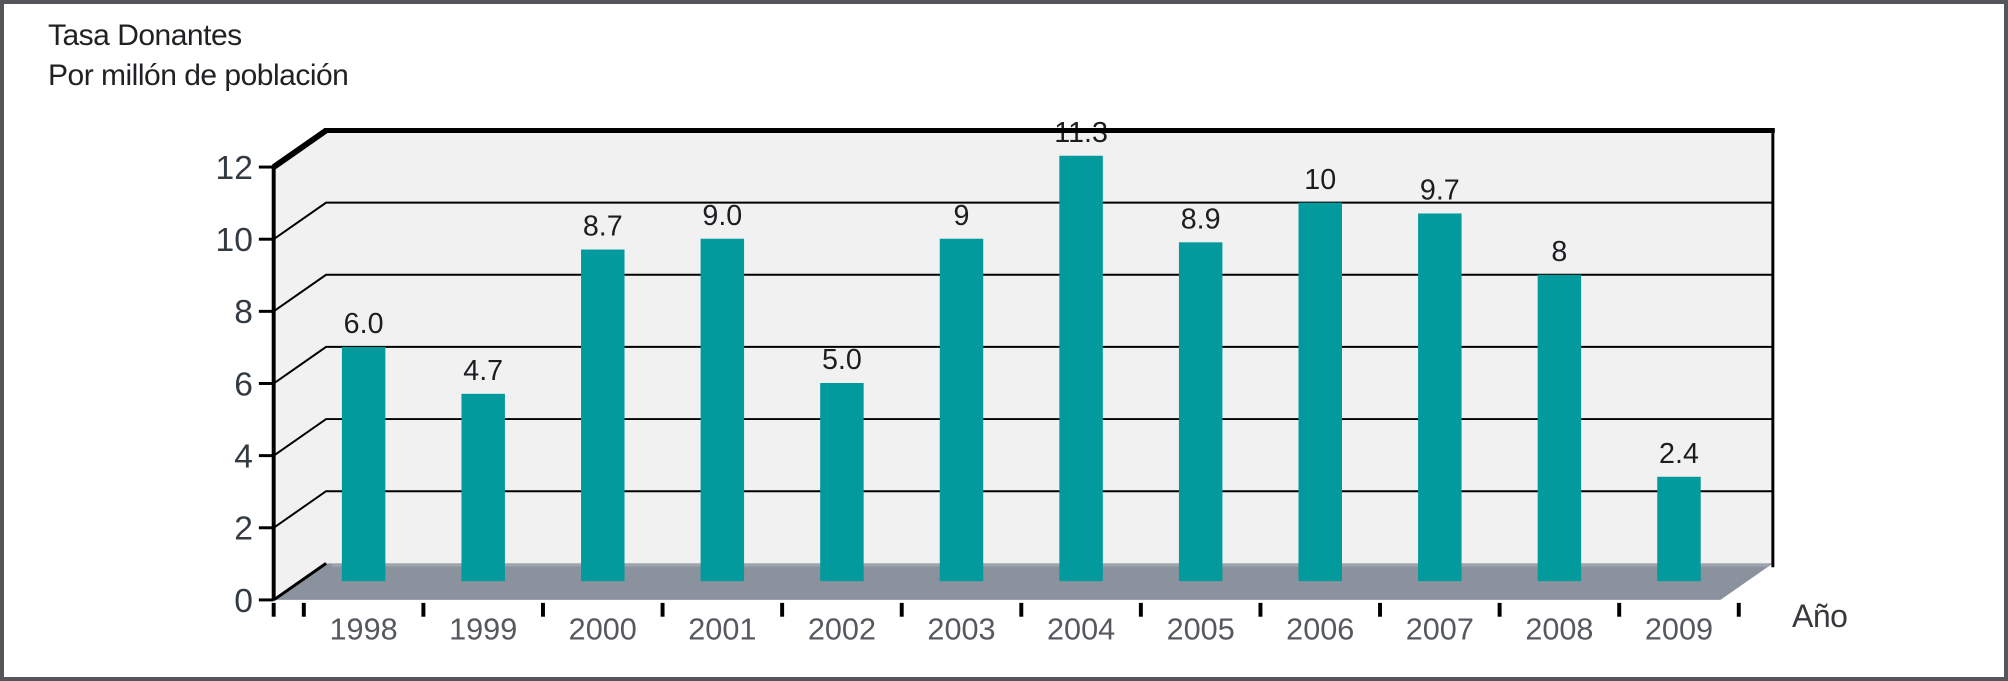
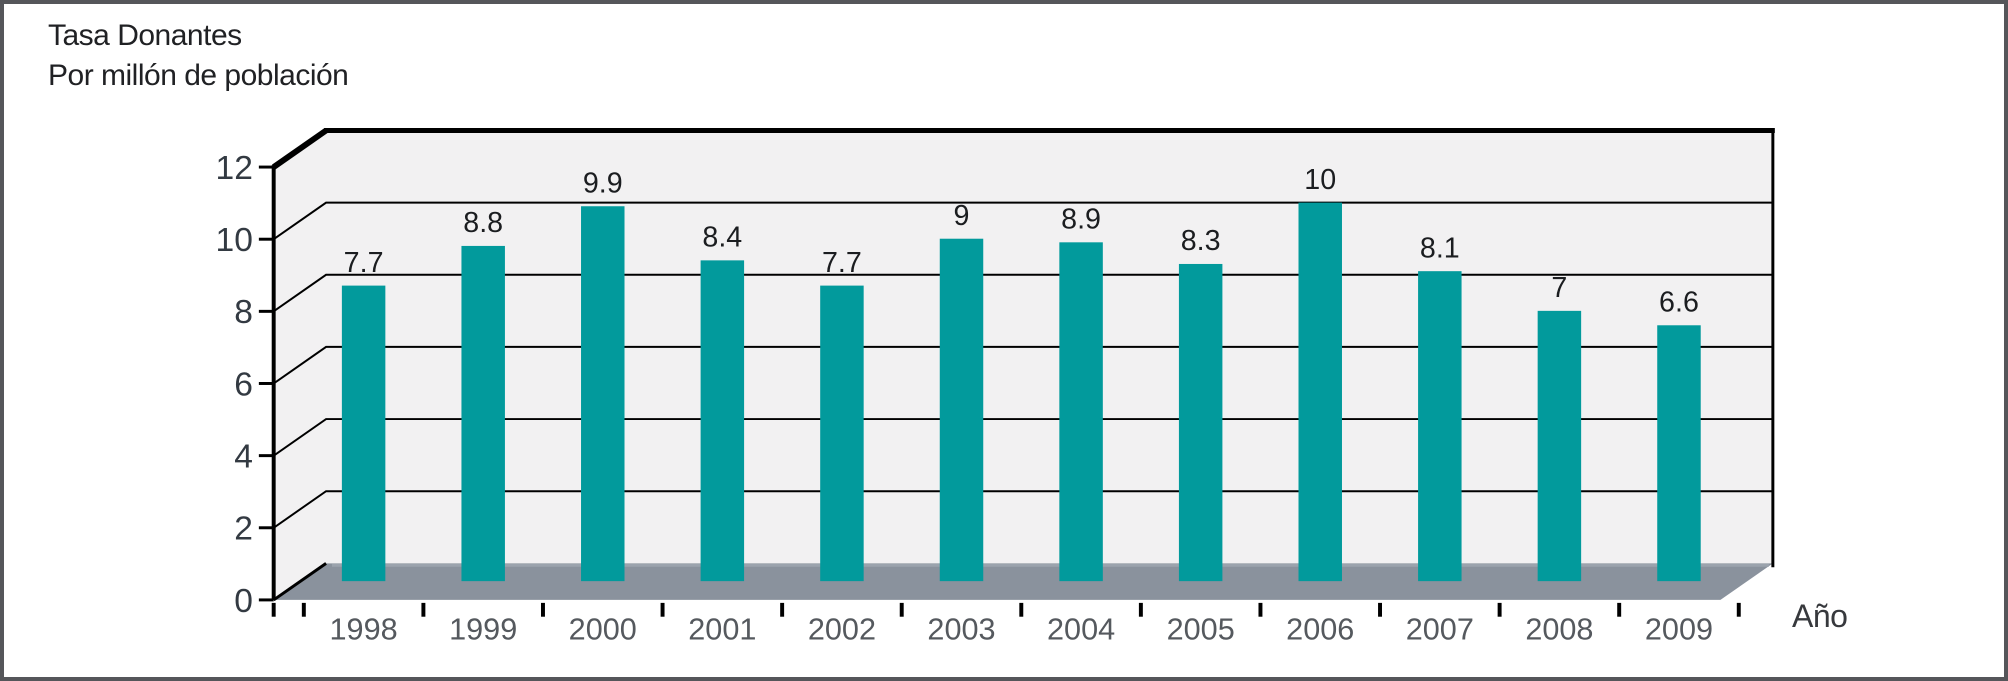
1998: 6.0 -> 7.7
1999: 4.7 -> 8.8
2000: 8.7 -> 9.9
2001: 9.0 -> 8.4
2002: 5.0 -> 7.7
2004: 11.3 -> 8.9
2005: 8.9 -> 8.3
2007: 9.7 -> 8.1
2008: 8 -> 7
2009: 2.4 -> 6.6
